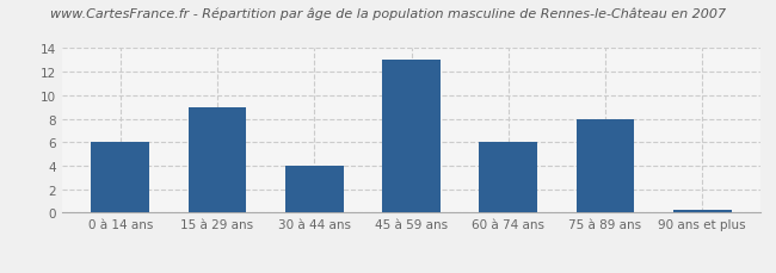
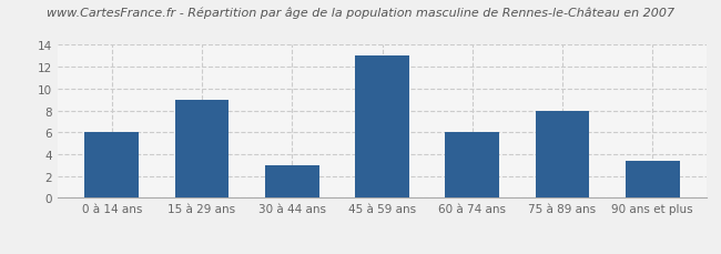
30 à 44 ans: 4.0 -> 3.0
90 ans et plus: 0.2 -> 3.4
